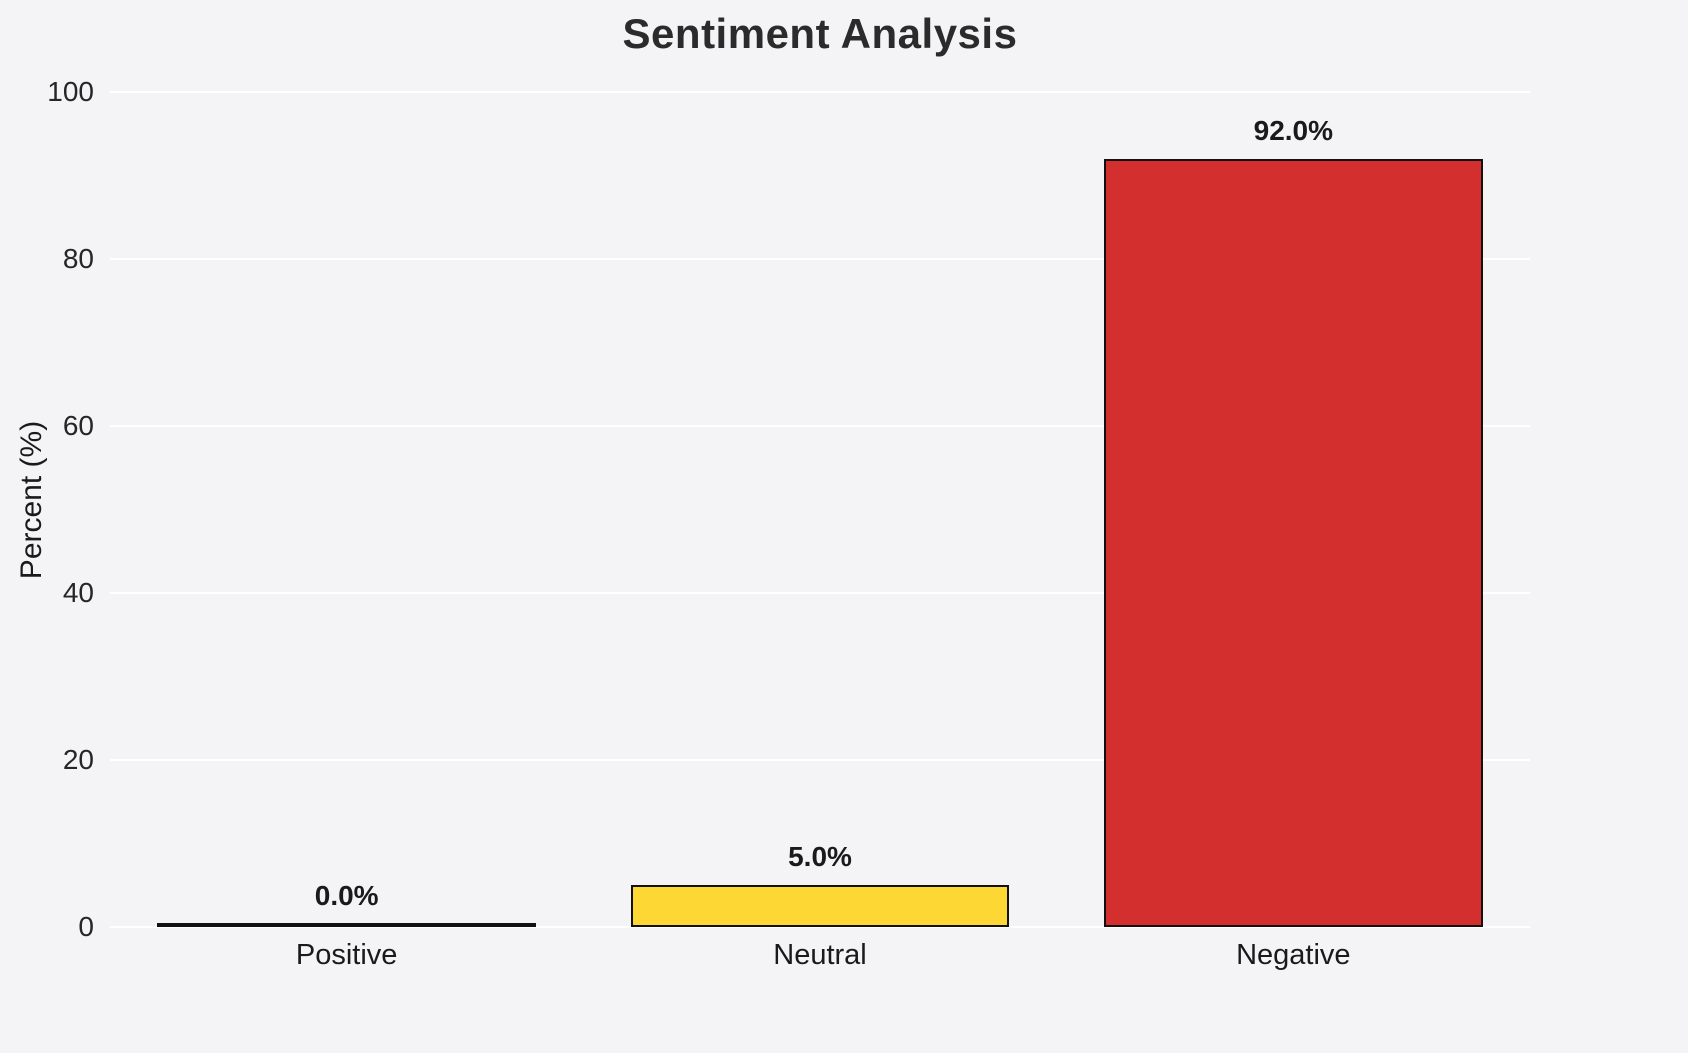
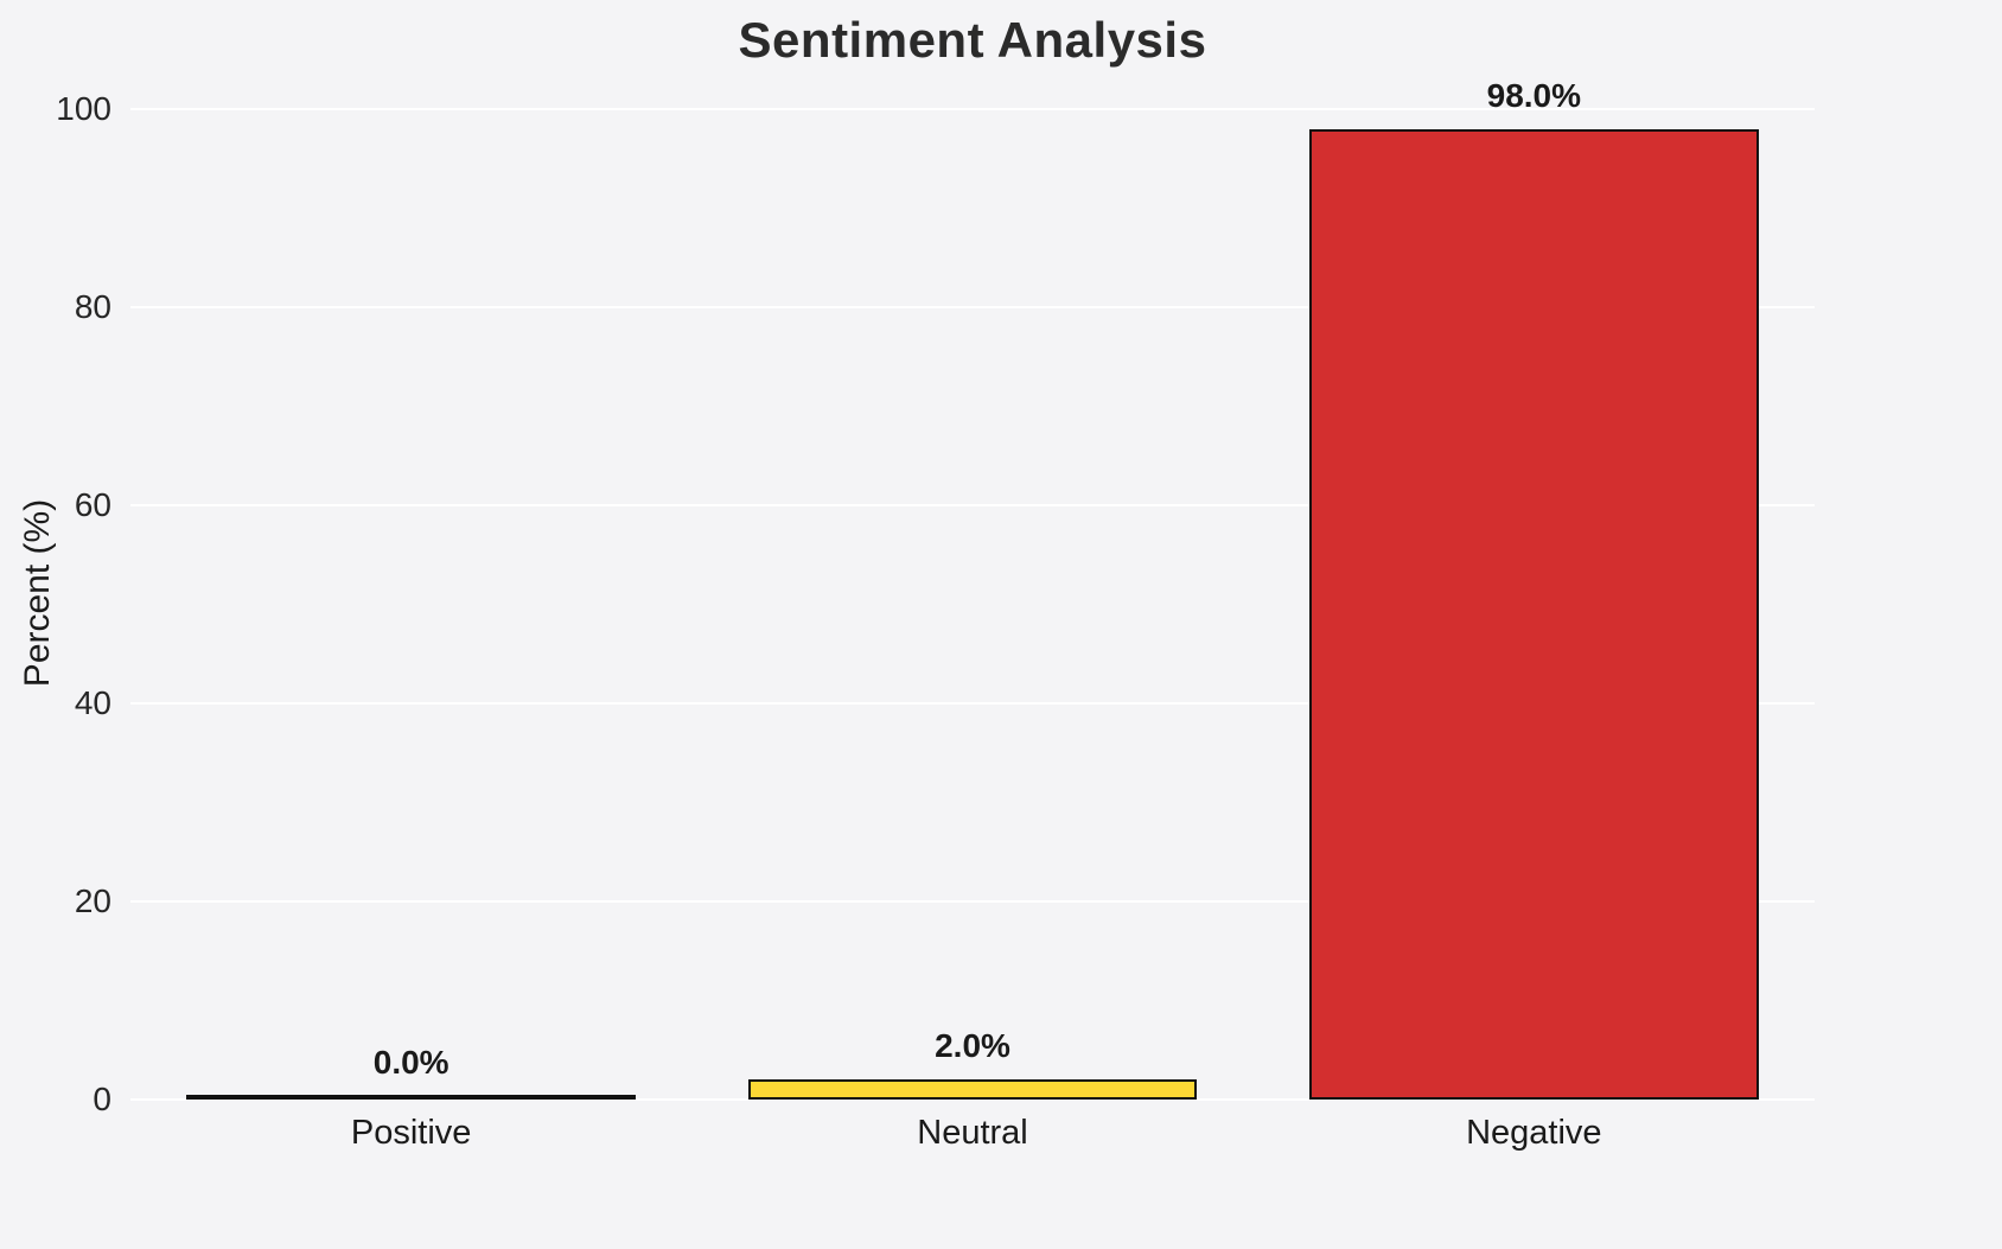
Neutral: 5.0% -> 2.0%
Negative: 92.0% -> 98.0%
